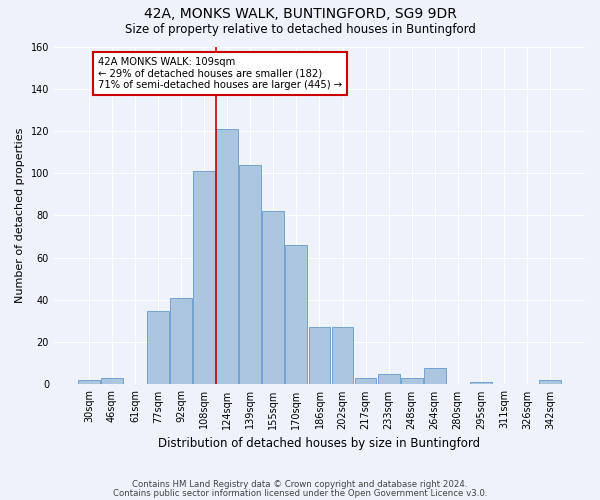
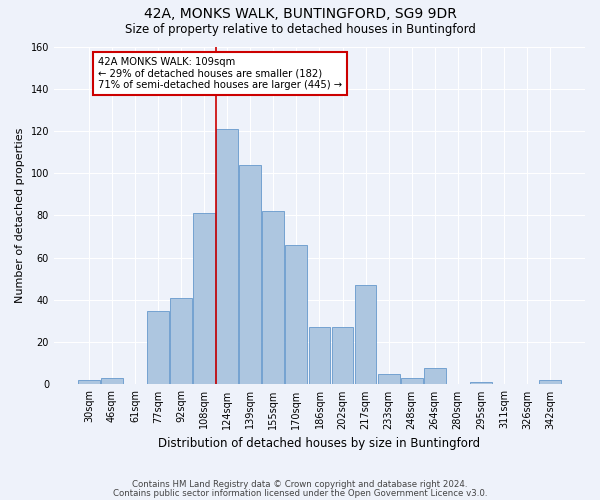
108sqm: 101 -> 81
217sqm: 3 -> 47
